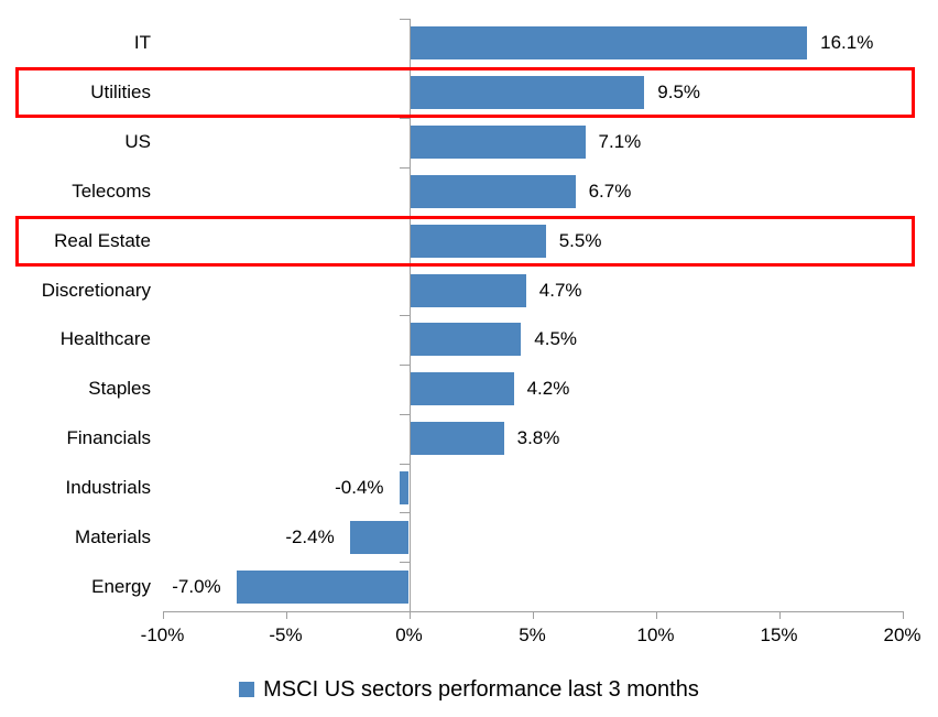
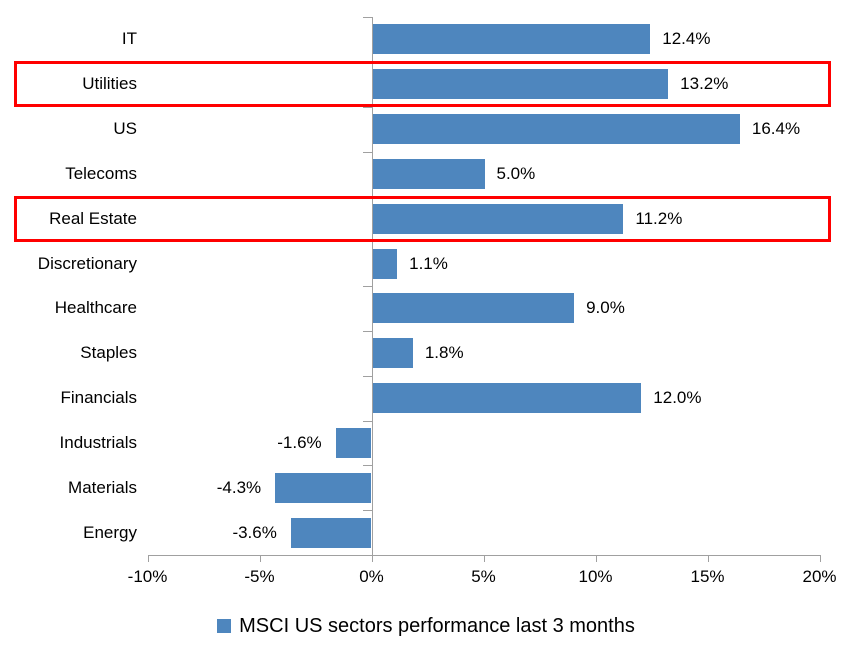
IT: 16.1% -> 12.4%
Utilities: 9.5% -> 13.2%
US: 7.1% -> 16.4%
Telecoms: 6.7% -> 5.0%
Real Estate: 5.5% -> 11.2%
Discretionary: 4.7% -> 1.1%
Healthcare: 4.5% -> 9.0%
Staples: 4.2% -> 1.8%
Financials: 3.8% -> 12.0%
Industrials: -0.4% -> -1.6%
Materials: -2.4% -> -4.3%
Energy: -7.0% -> -3.6%
